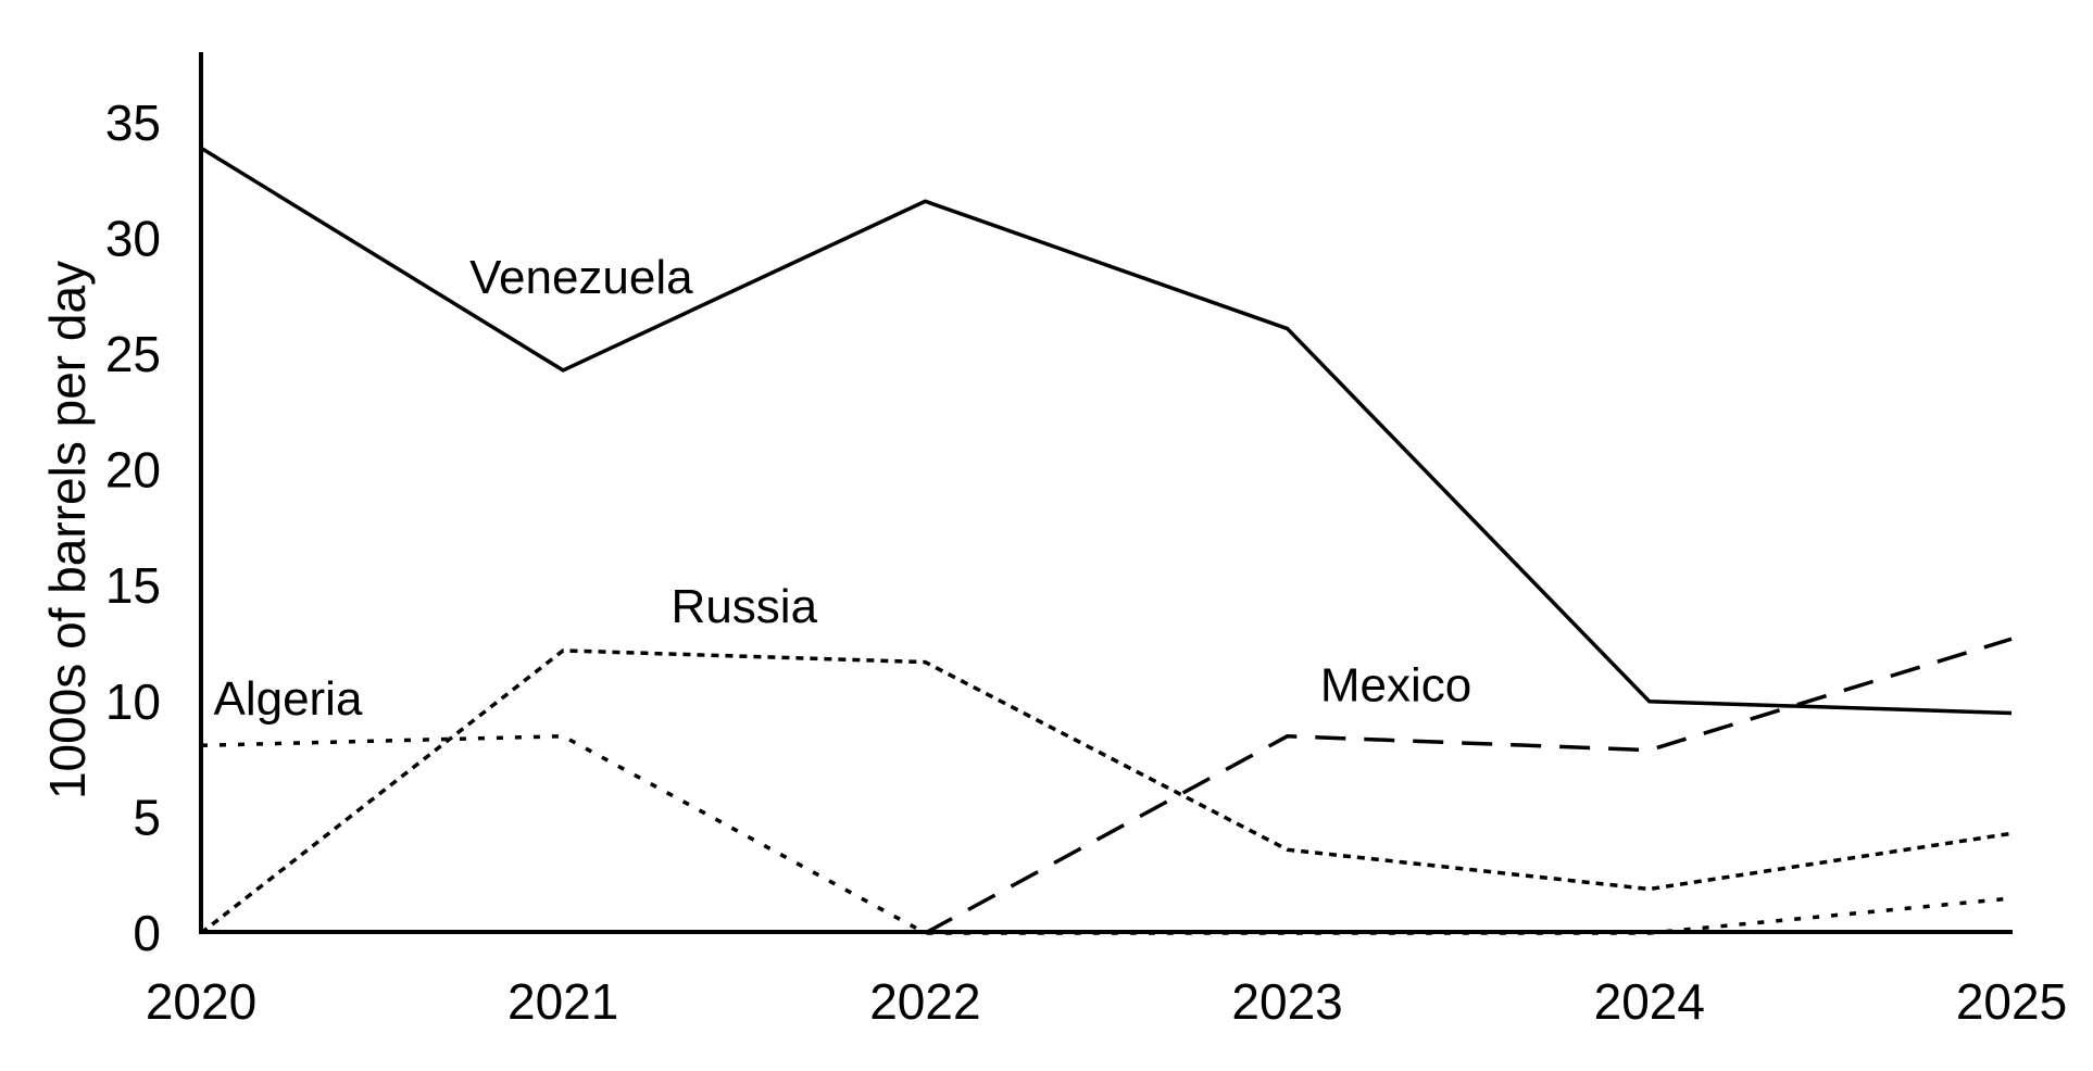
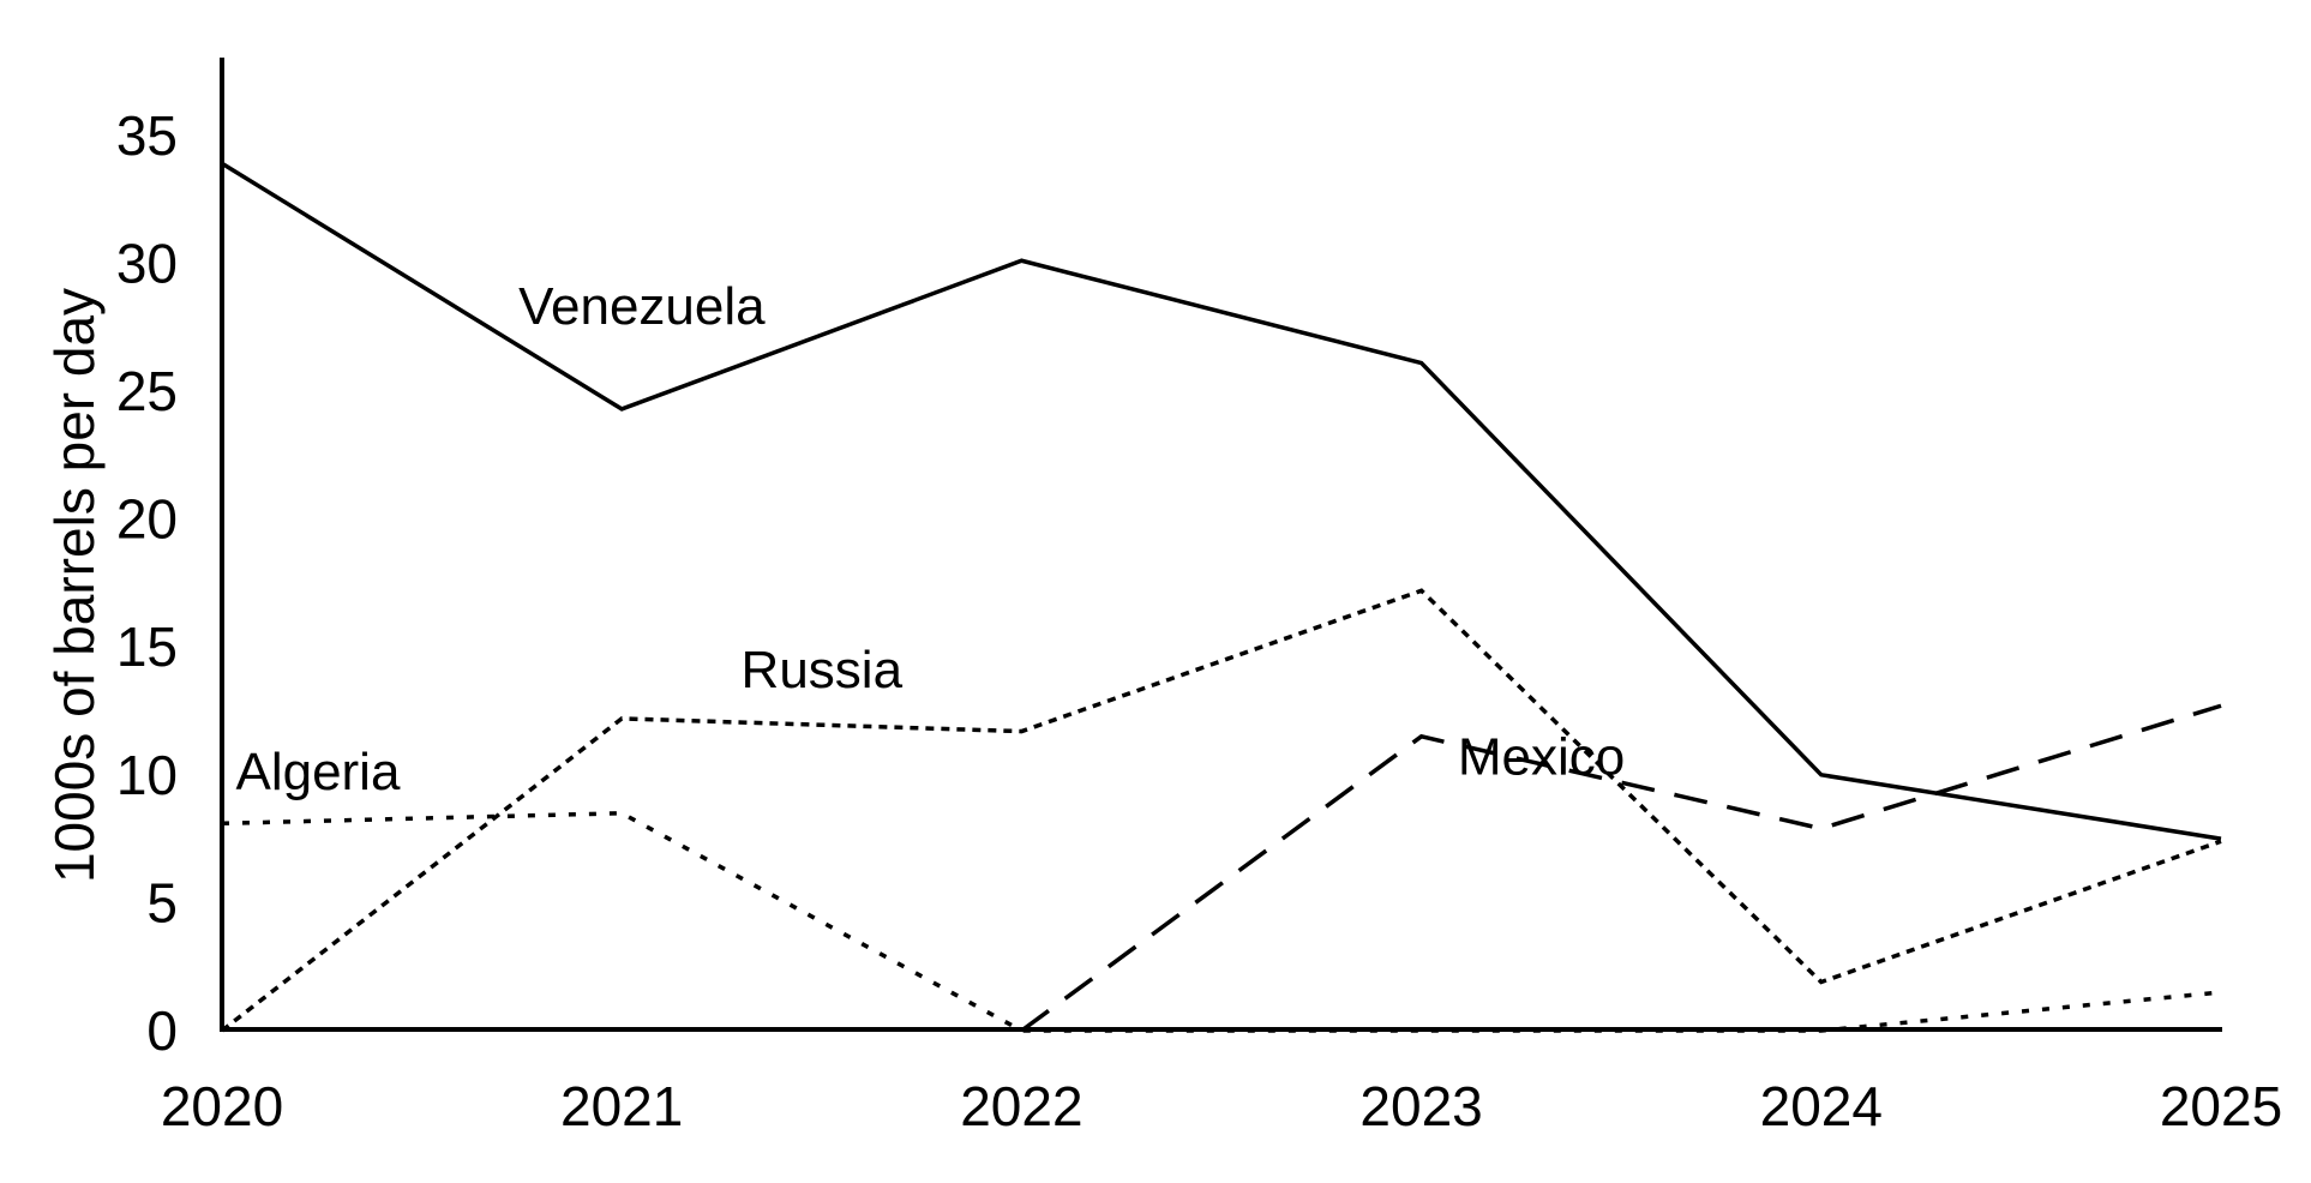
Venezuela/2022: 31.6 -> 30.1
Russia/2023: 3.6 -> 17.2
Mexico/2023: 8.5 -> 11.5
Venezuela/2025: 9.5 -> 7.5
Russia/2025: 4.3 -> 7.4
